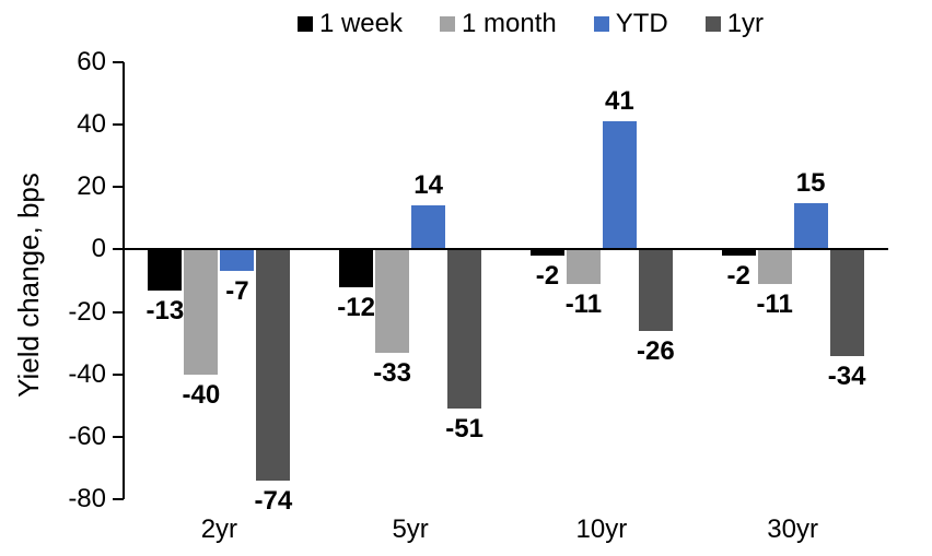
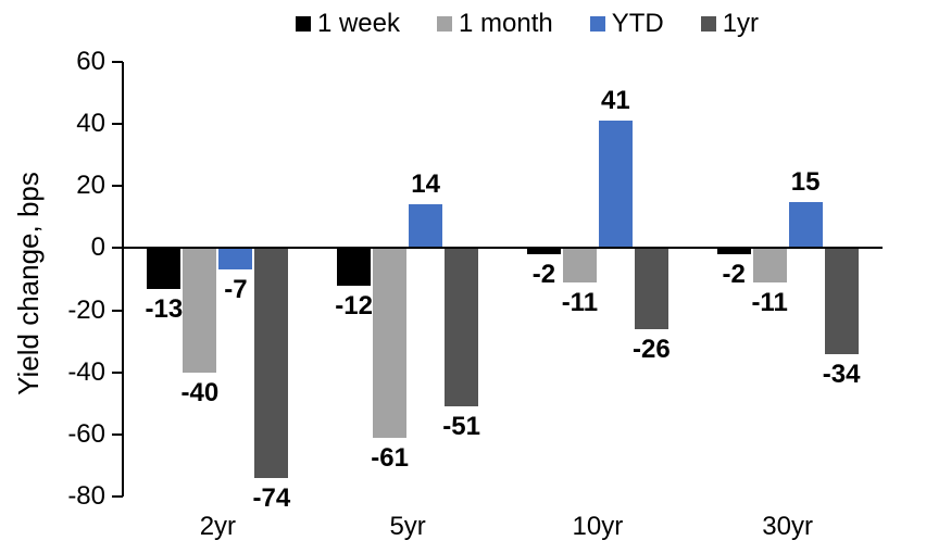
1 month/5yr: -33 -> -61
